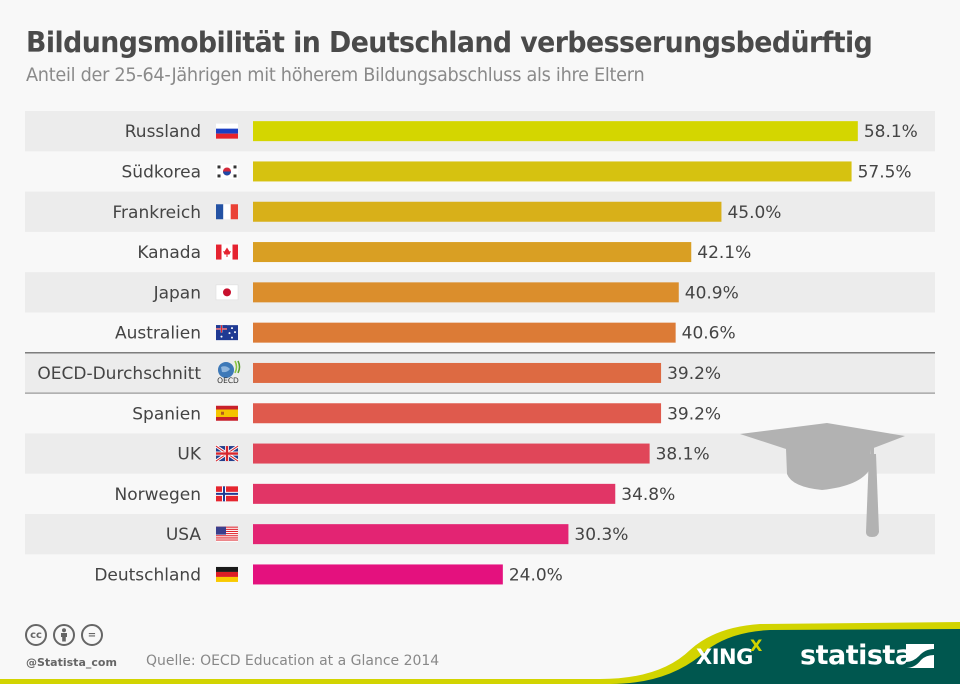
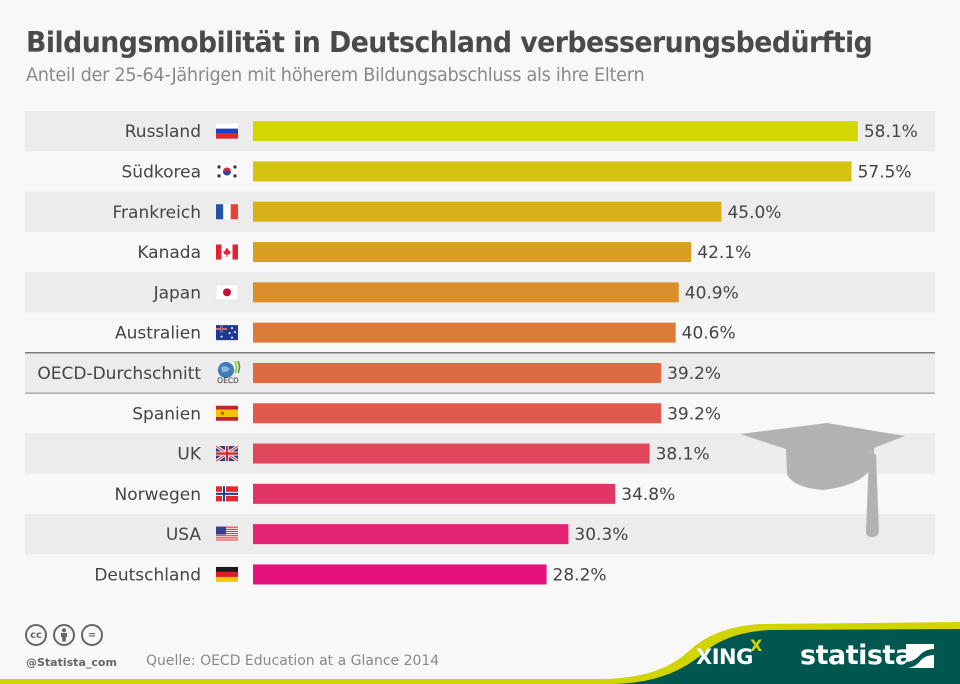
Deutschland: 24.0% -> 28.2%
